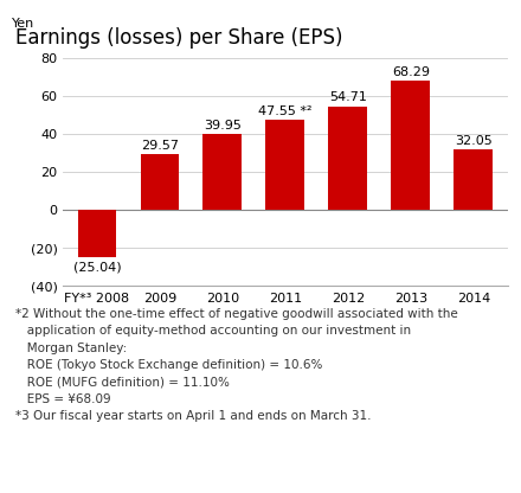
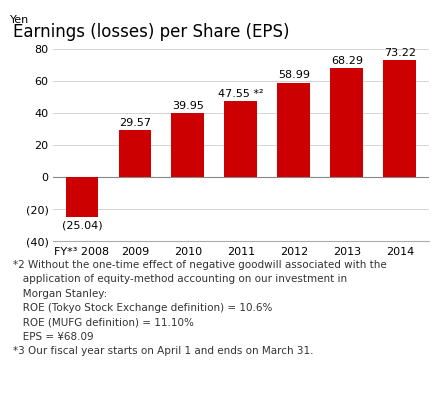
2012: 54.71 -> 58.99
2014: 32.05 -> 73.22
